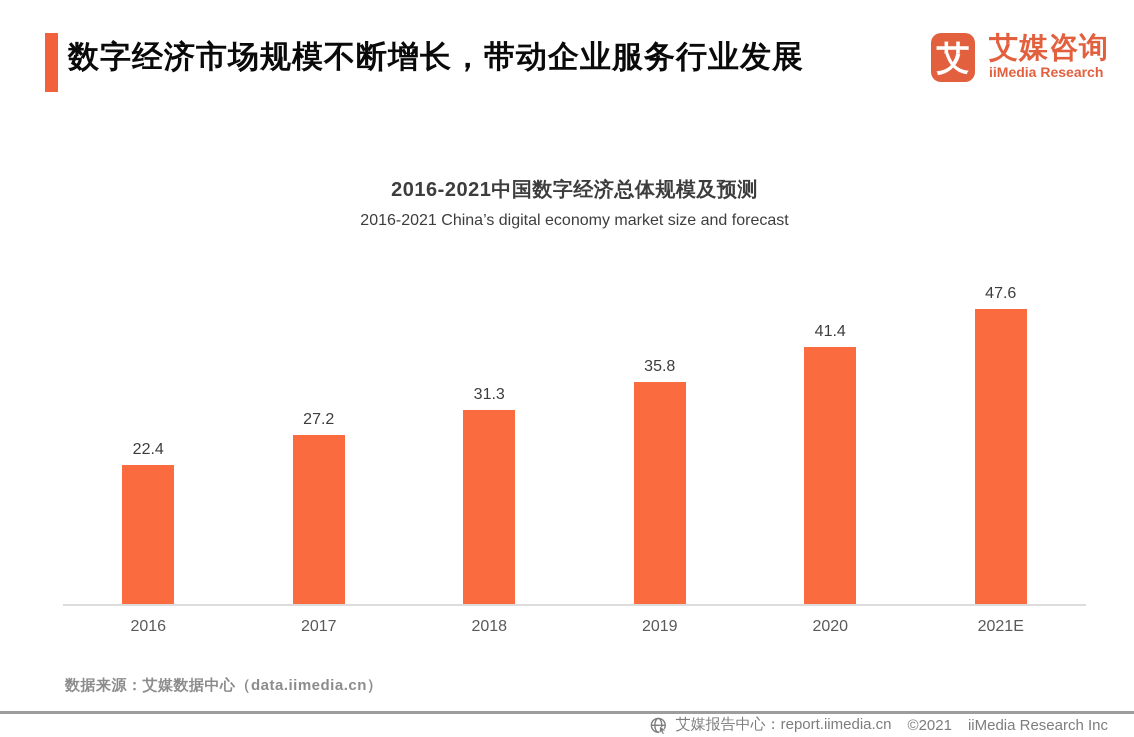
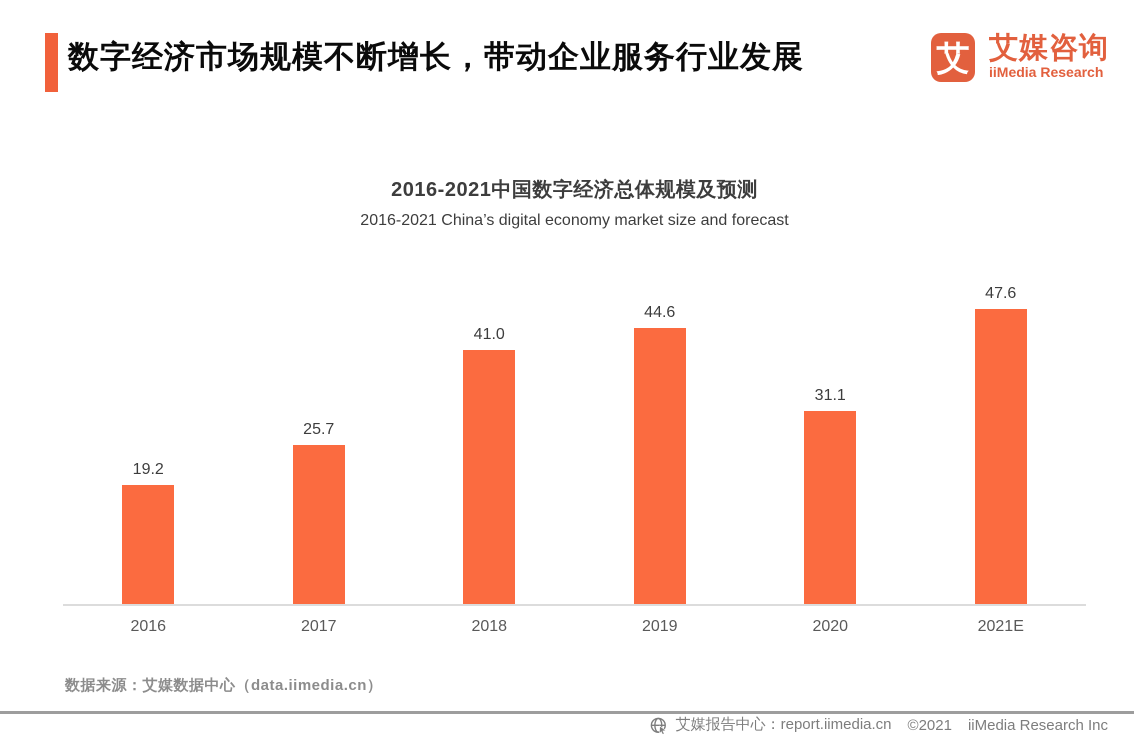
2016: 22.4 -> 19.2
2017: 27.2 -> 25.7
2018: 31.3 -> 41.0
2019: 35.8 -> 44.6
2020: 41.4 -> 31.1
